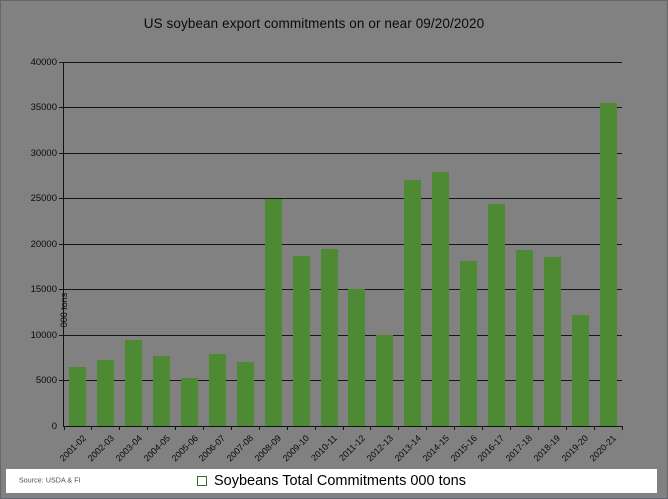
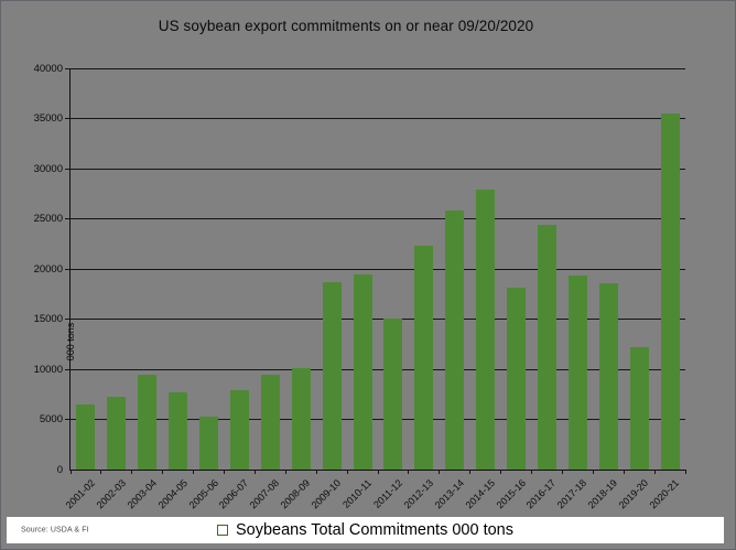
2007-08: 7000 -> 9000
2008-09: 25000 -> 10000
2012-13: 10000 -> 22000
2013-14: 27000 -> 26000
